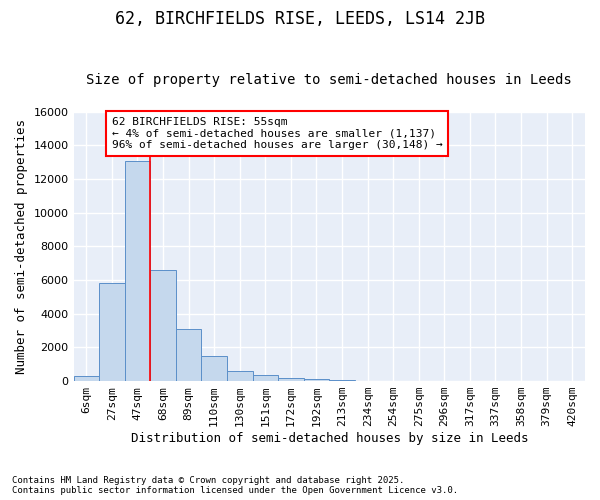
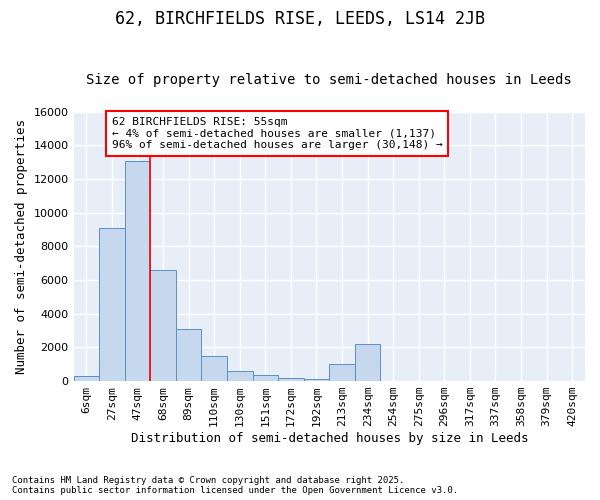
27sqm: 5800 -> 9100
213sqm: 0 -> 1000
234sqm: 0 -> 2200
